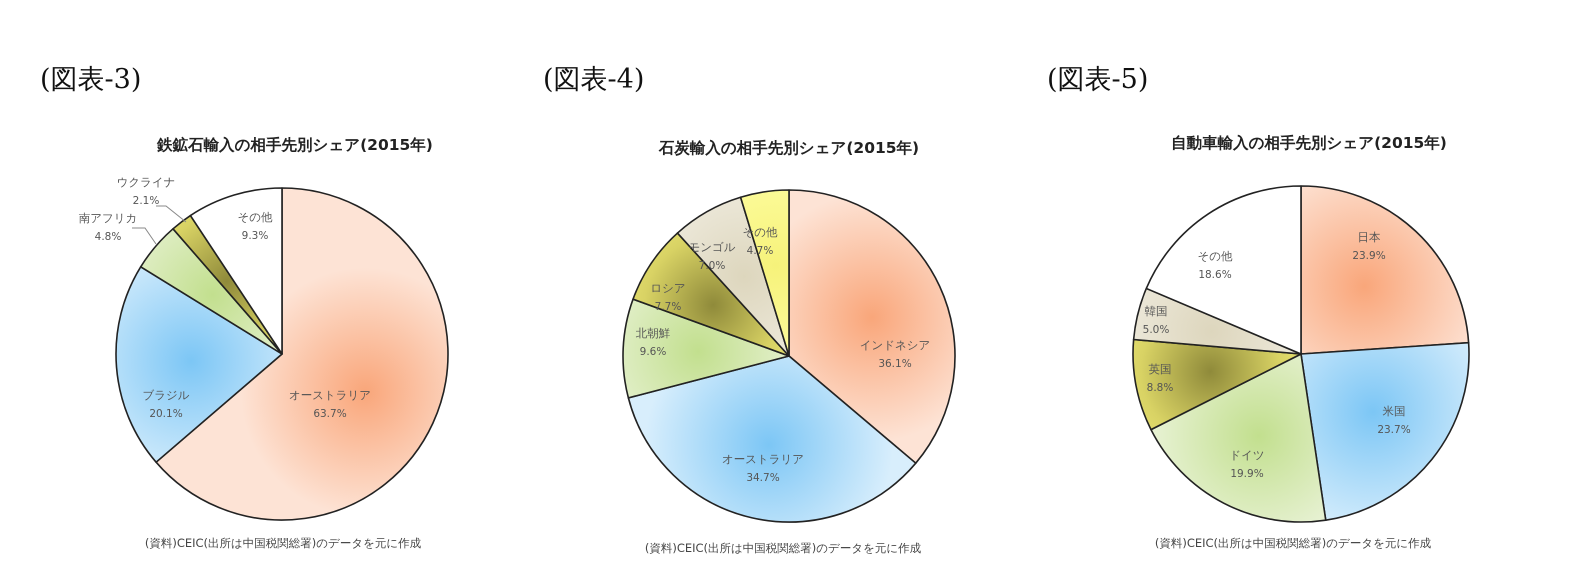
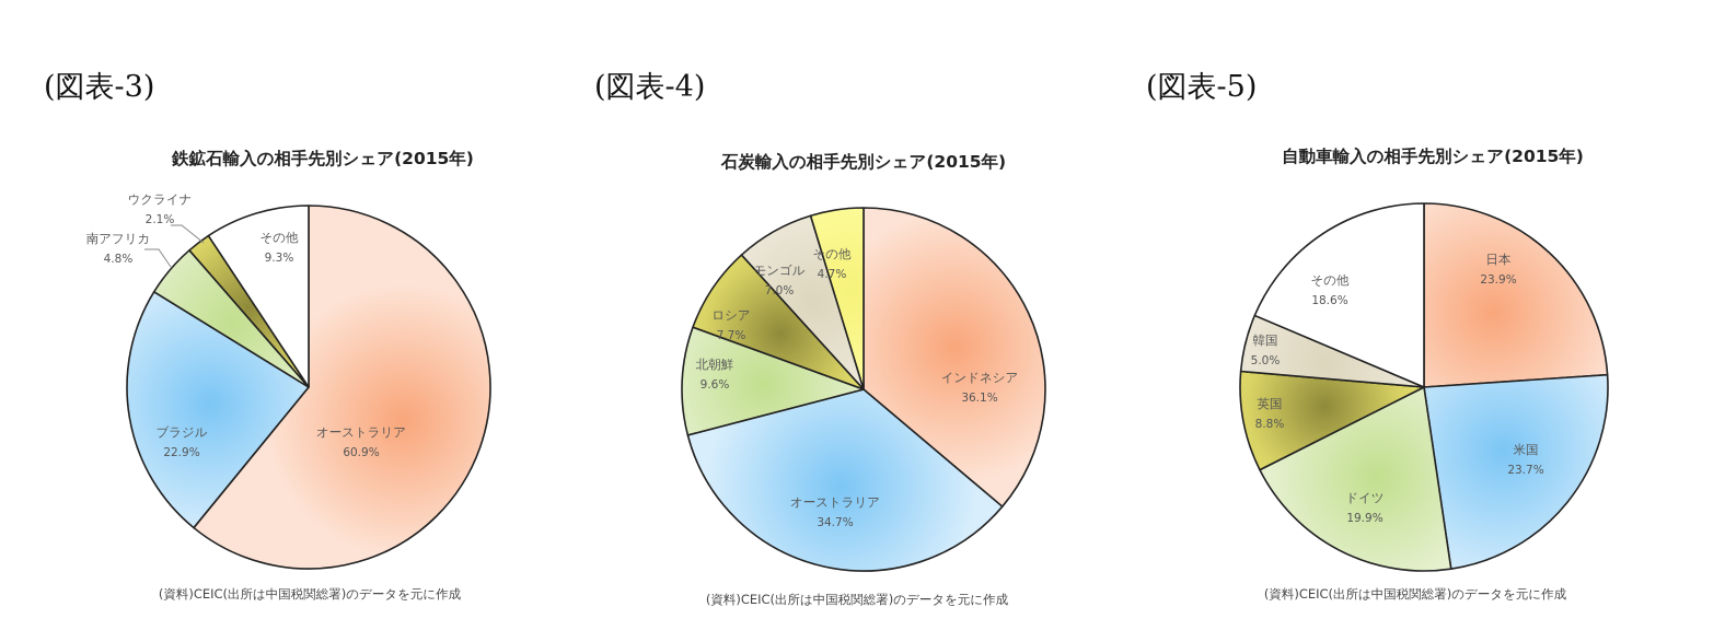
鉄鉱石輸入の相手先別シェア(2015年)/オーストラリア: 63.7% -> 60.9%
鉄鉱石輸入の相手先別シェア(2015年)/ブラジル: 20.1% -> 22.9%
